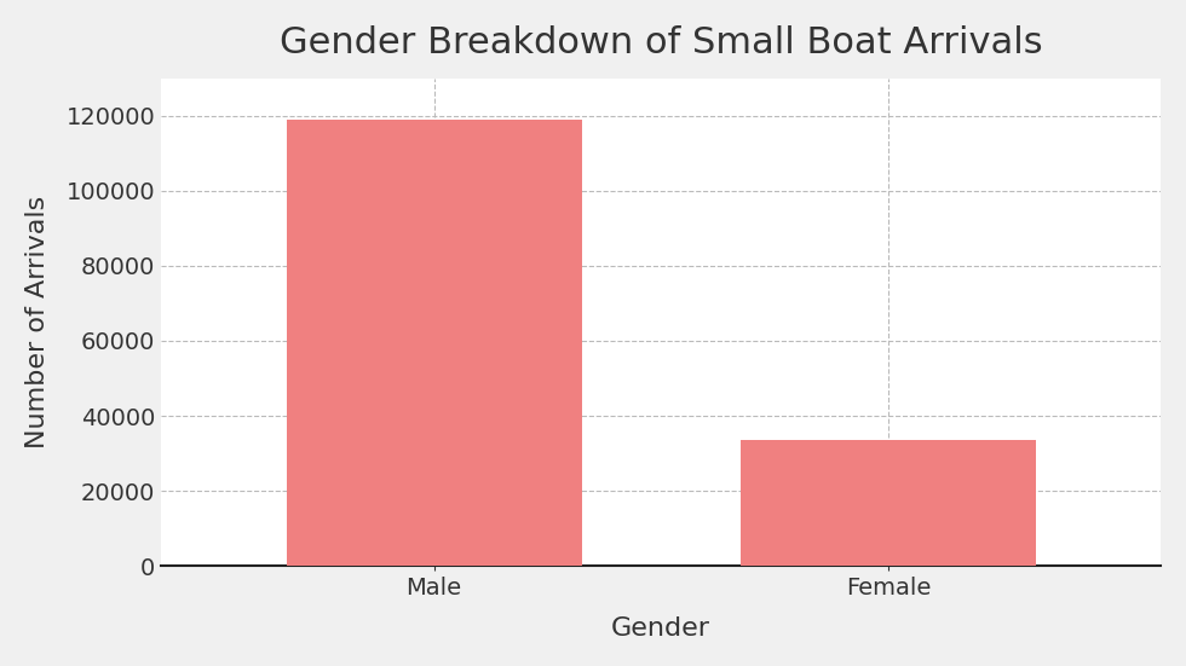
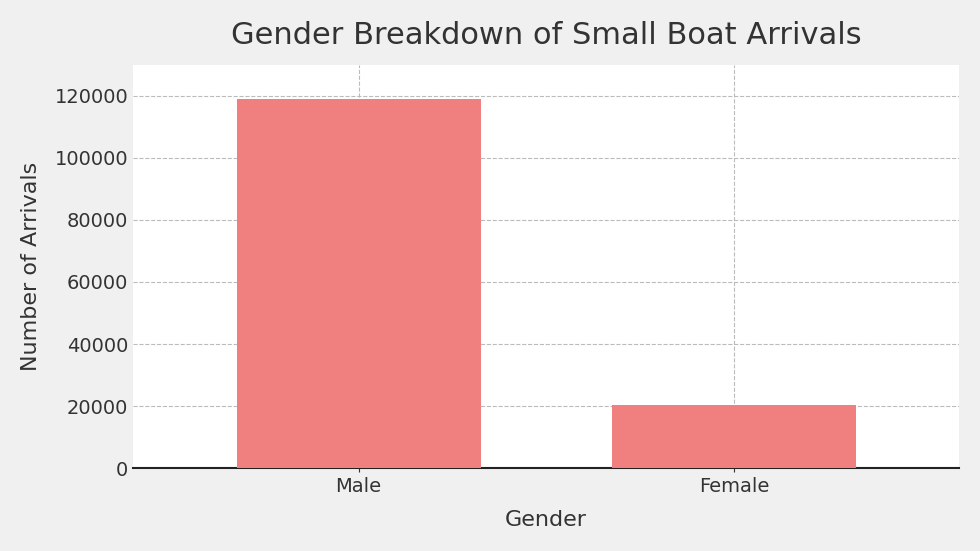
Female: 33500 -> 20500
